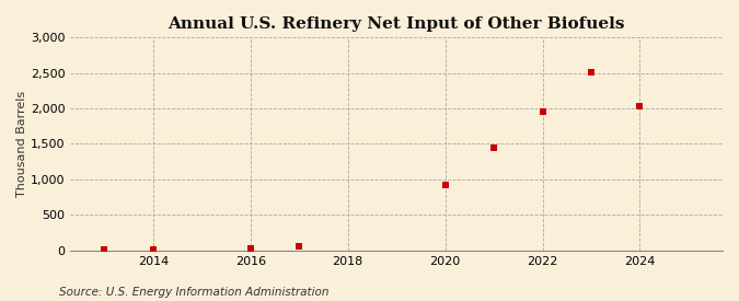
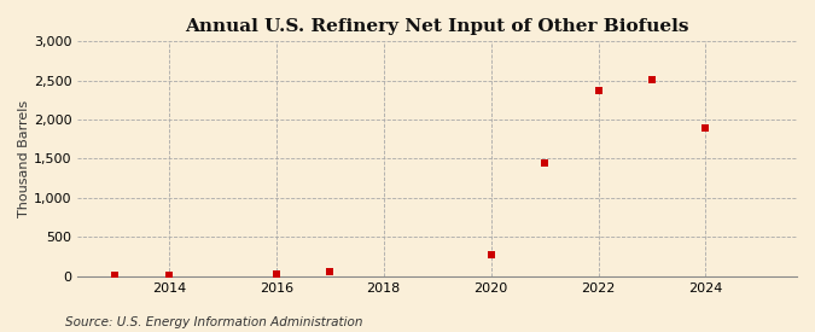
2020: 920 -> 270
2022: 1,960 -> 2,370
2024: 2,040 -> 1,900
